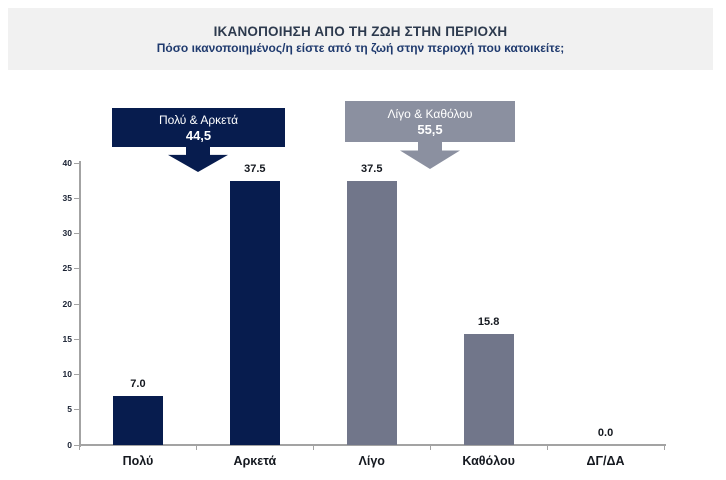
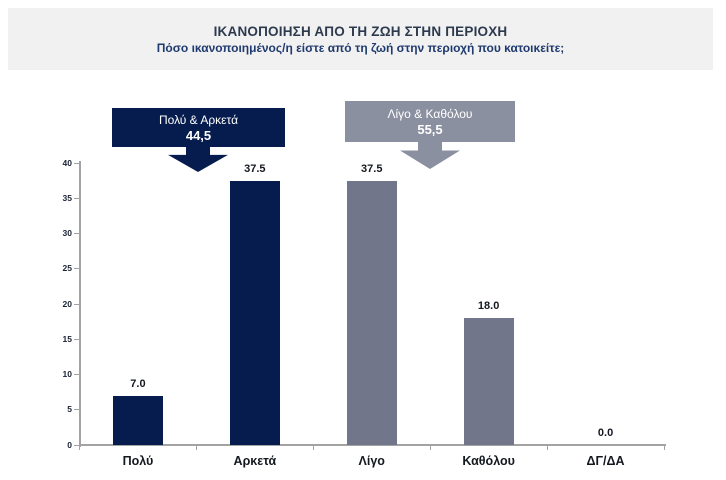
Καθόλου: 15.8 -> 18.0
